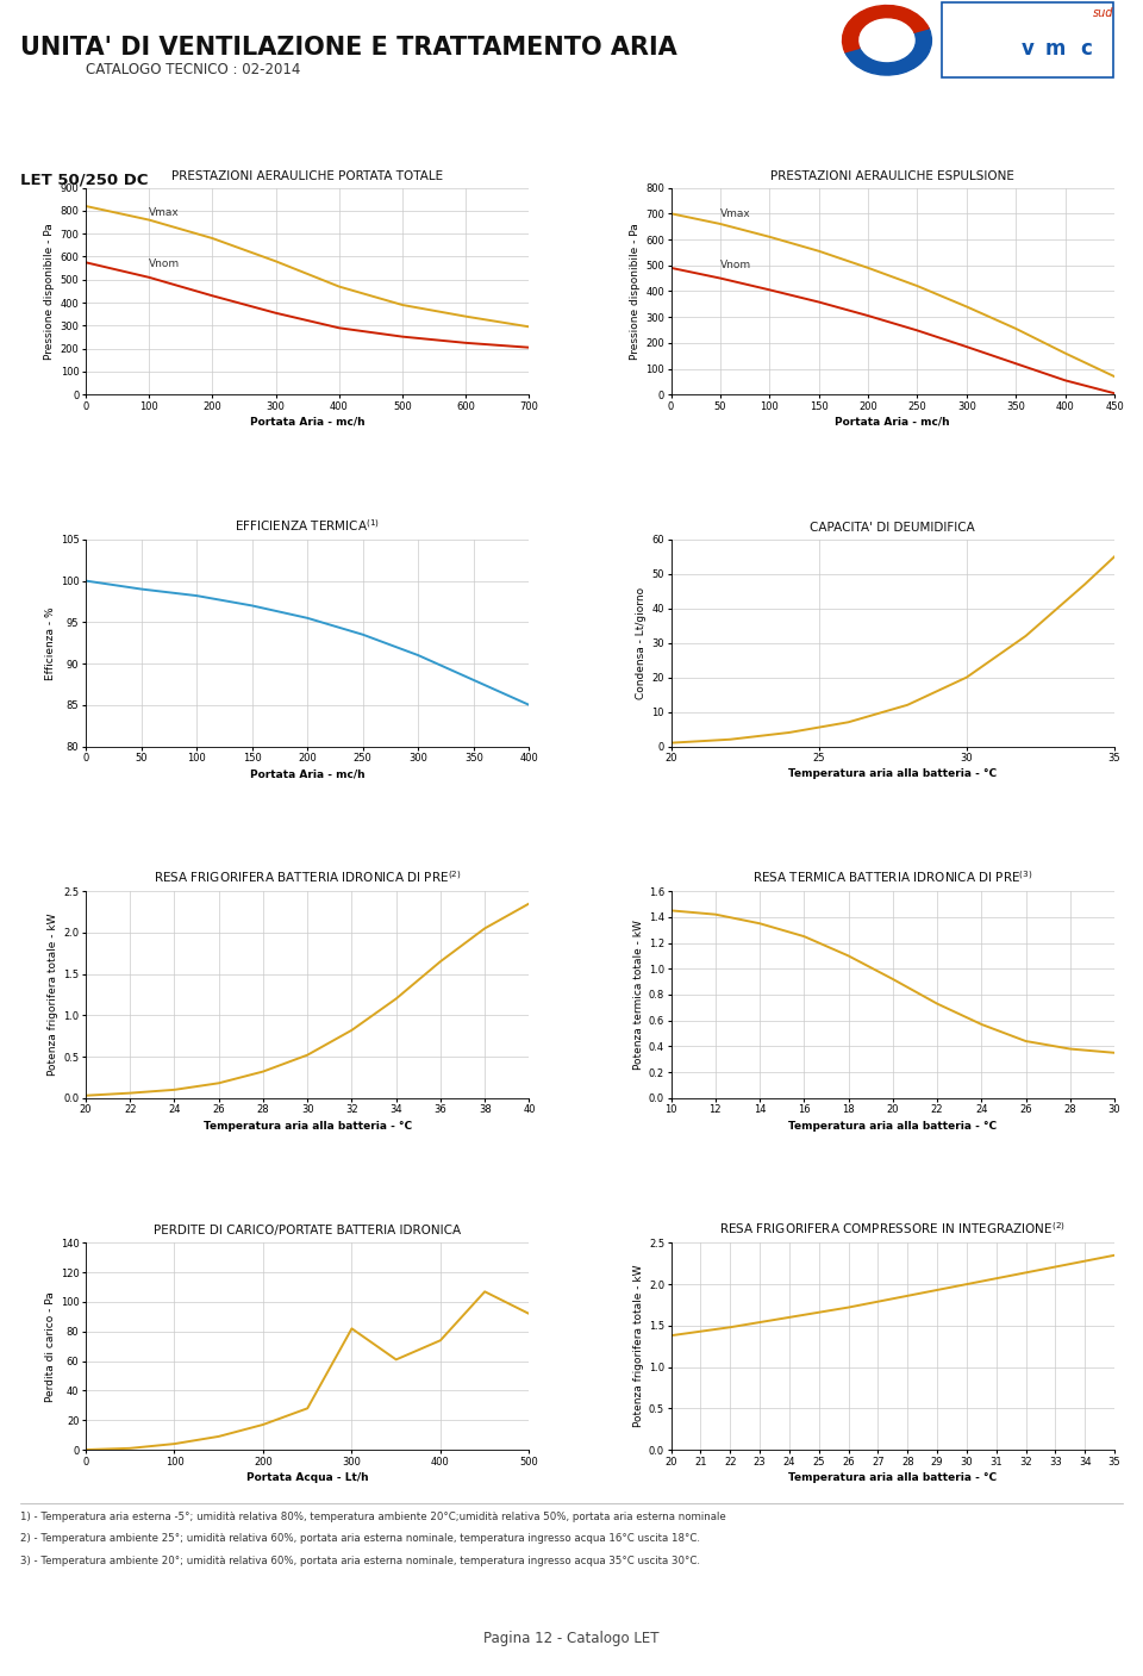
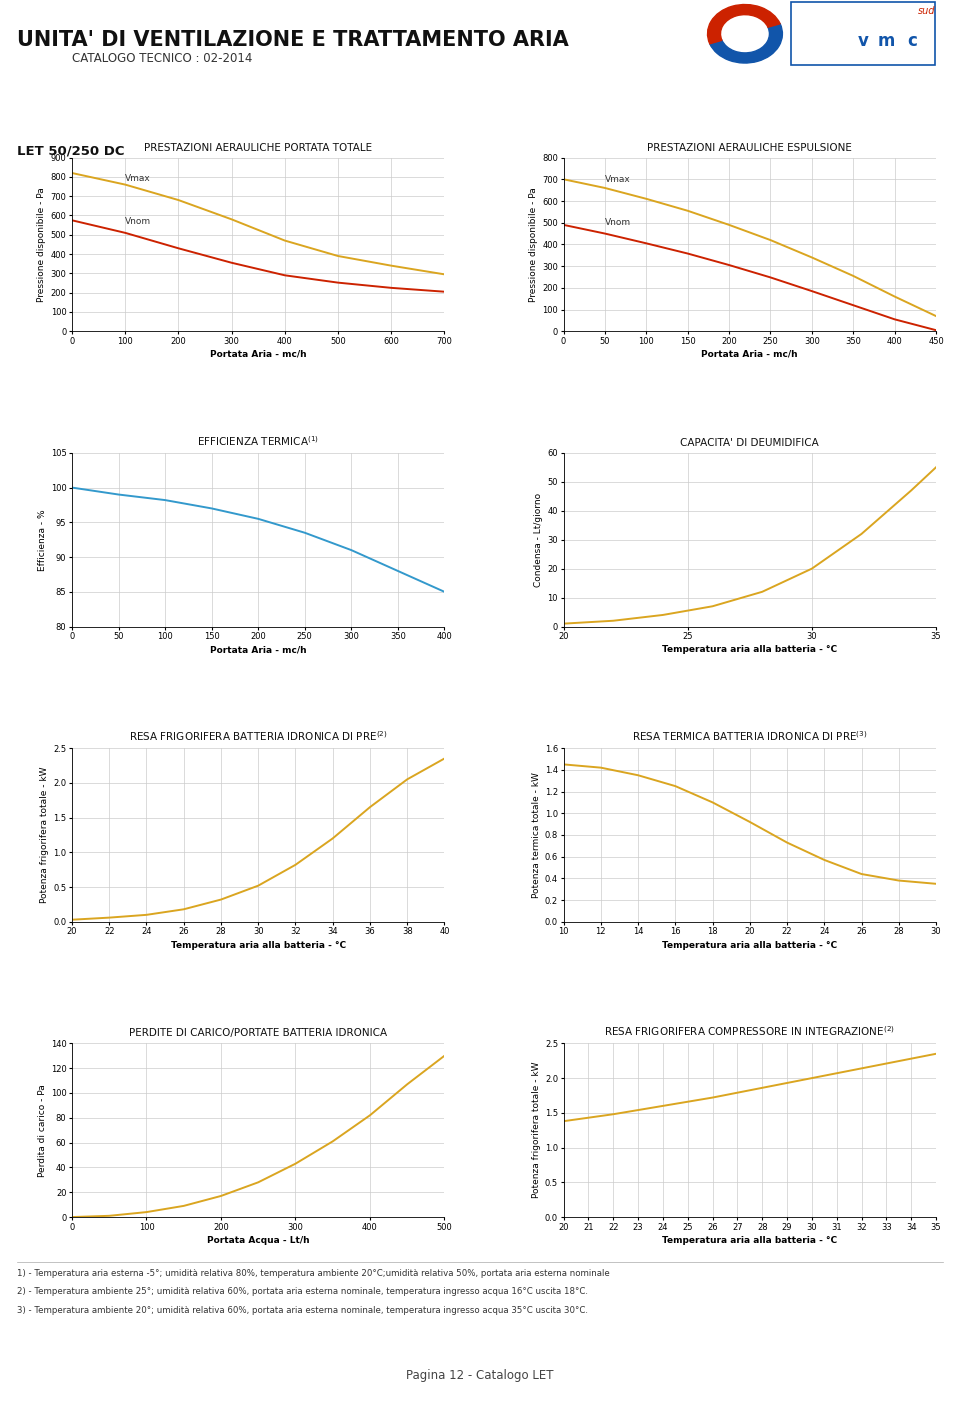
PERDITE DI CARICO/PORTATE BATTERIA IDRONICA/300: 82 -> 43
PERDITE DI CARICO/PORTATE BATTERIA IDRONICA/400: 74 -> 82
PERDITE DI CARICO/PORTATE BATTERIA IDRONICA/500: 92 -> 130
